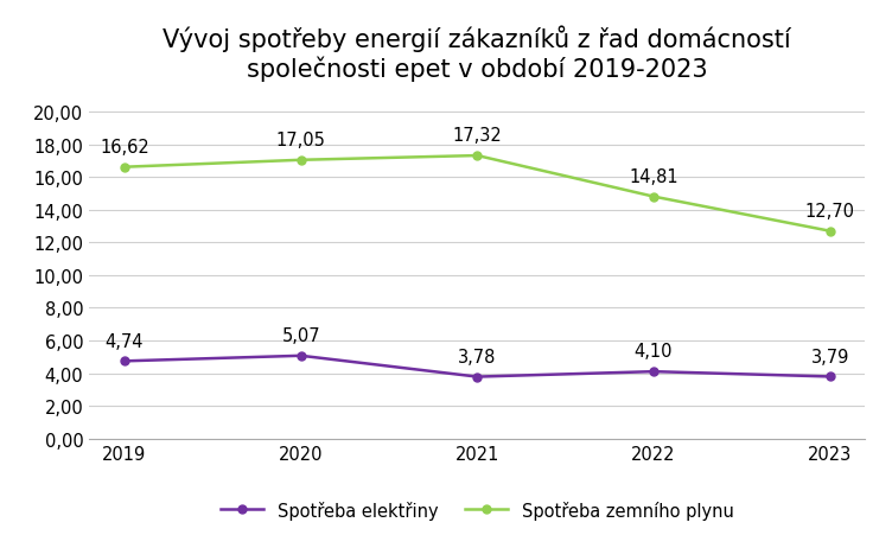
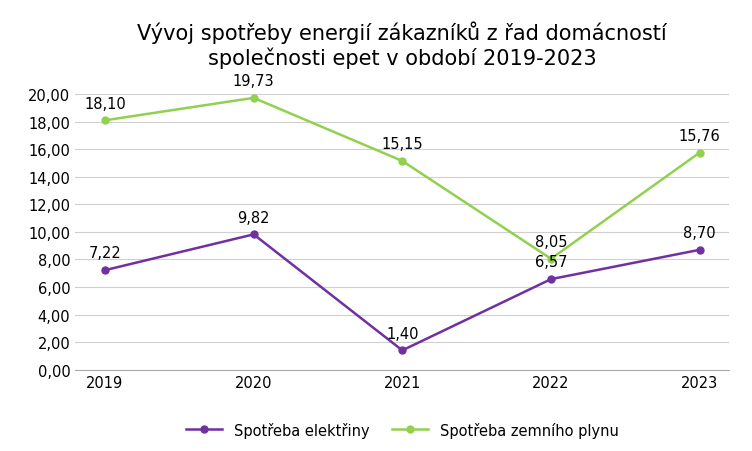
Spotřeba elektřiny/2019: 4,74 -> 7,22
Spotřeba zemního plynu/2019: 16,62 -> 18,10
Spotřeba elektřiny/2020: 5,07 -> 9,82
Spotřeba zemního plynu/2020: 17,05 -> 19,73
Spotřeba elektřiny/2021: 3,78 -> 1,40
Spotřeba zemního plynu/2021: 17,32 -> 15,15
Spotřeba elektřiny/2022: 4,10 -> 6,57
Spotřeba zemního plynu/2022: 14,81 -> 8,05
Spotřeba elektřiny/2023: 3,79 -> 8,70
Spotřeba zemního plynu/2023: 12,70 -> 15,76
